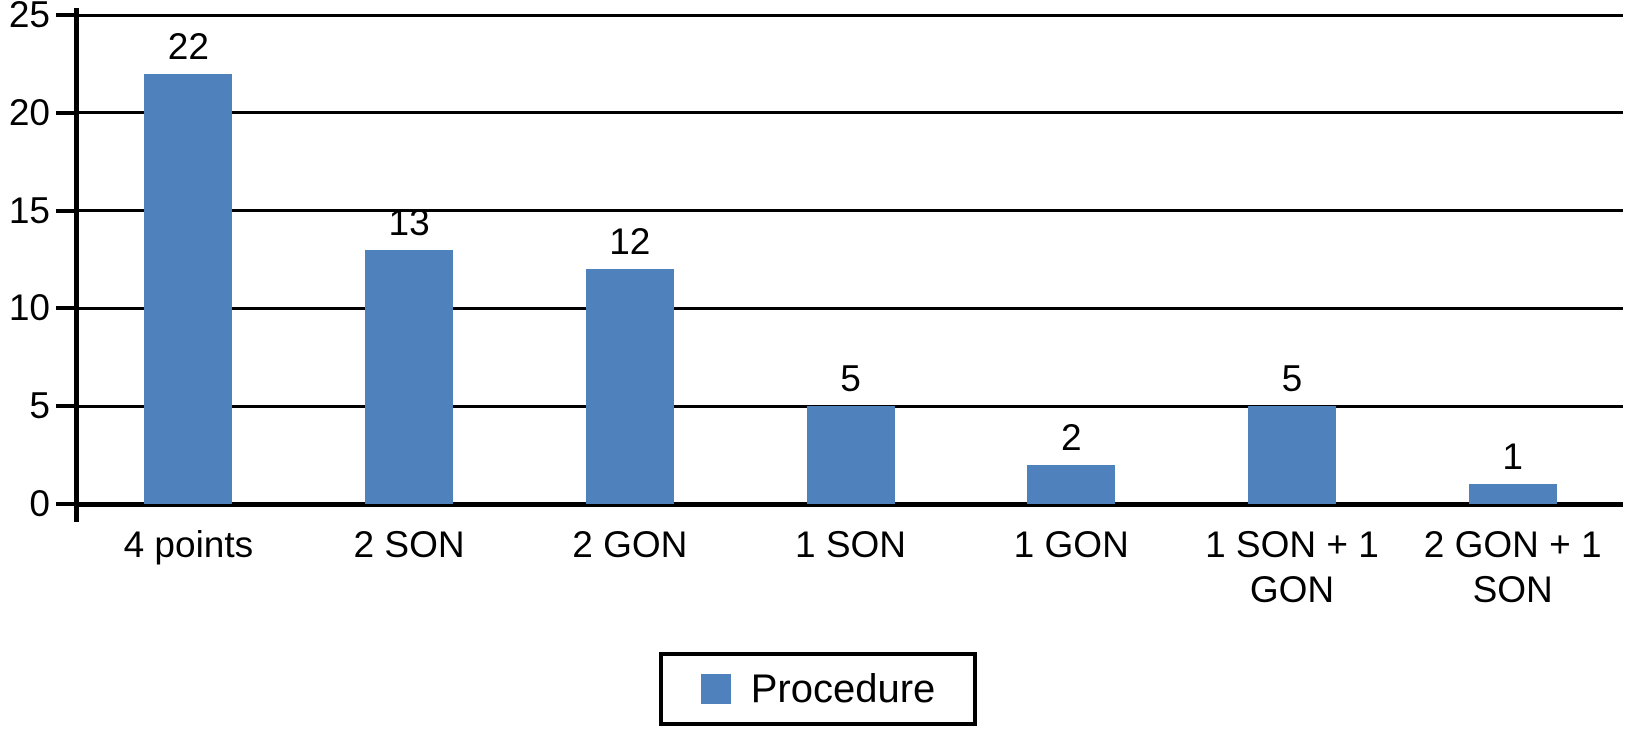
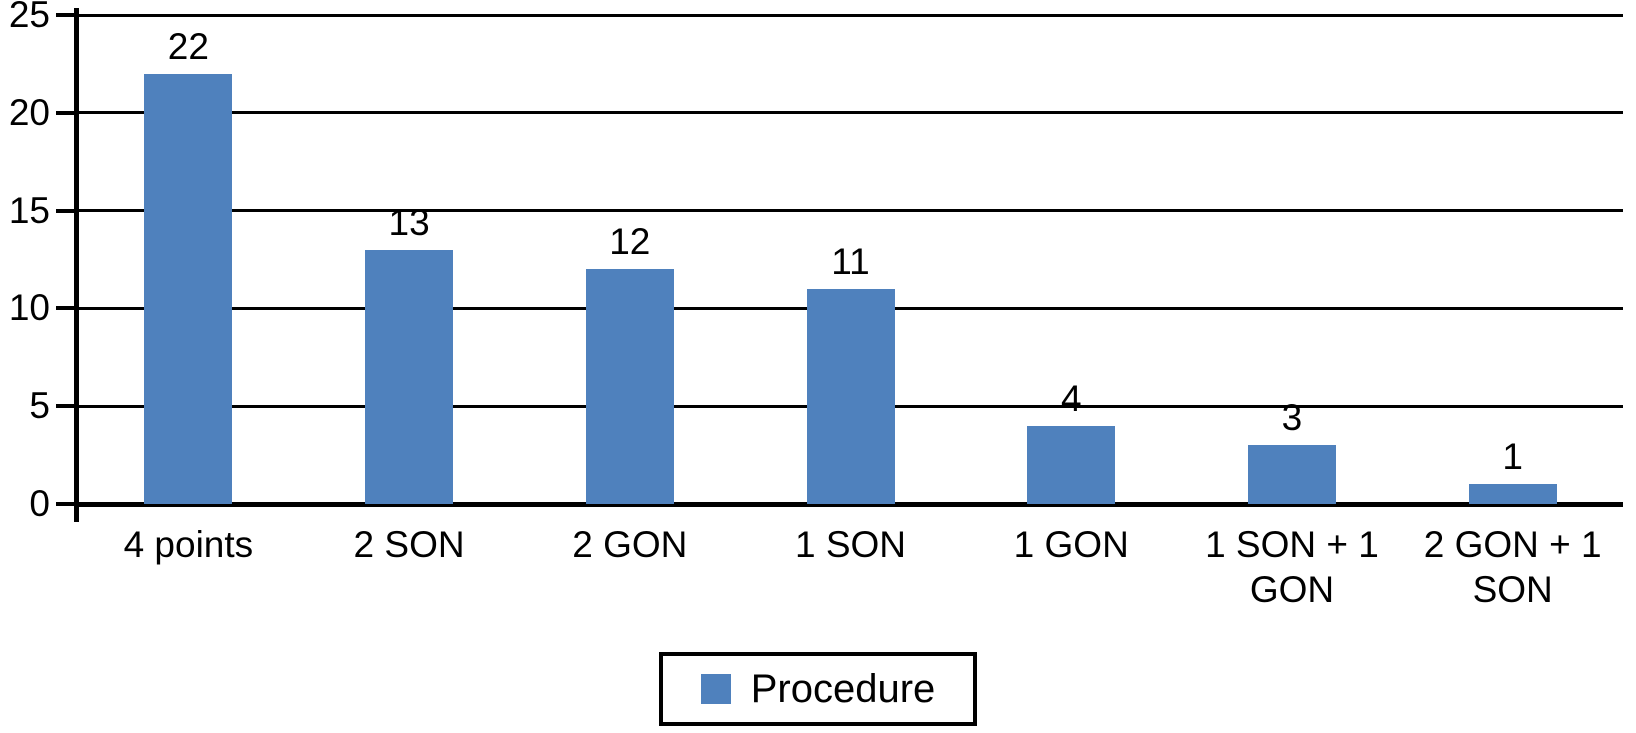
1 SON: 5 -> 11
1 GON: 2 -> 4
1 SON + 1 GON: 5 -> 3
